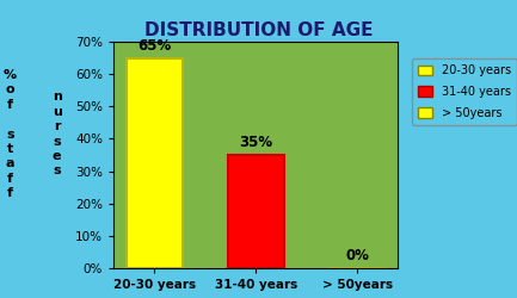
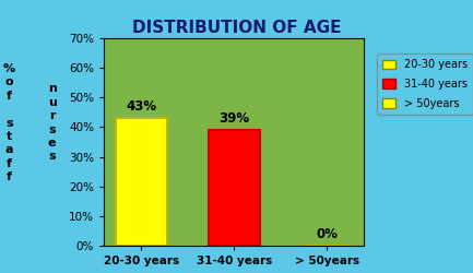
20-30 years: 65% -> 43%
31-40 years: 35% -> 39%
